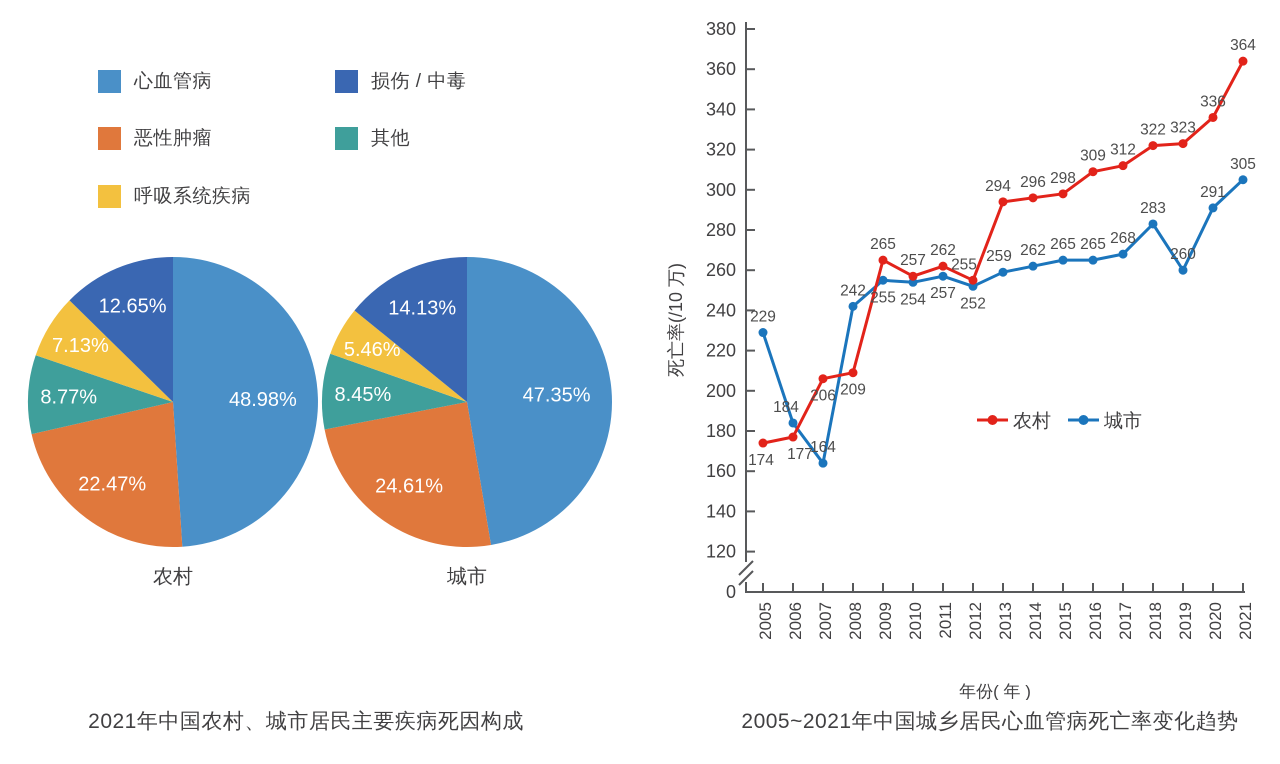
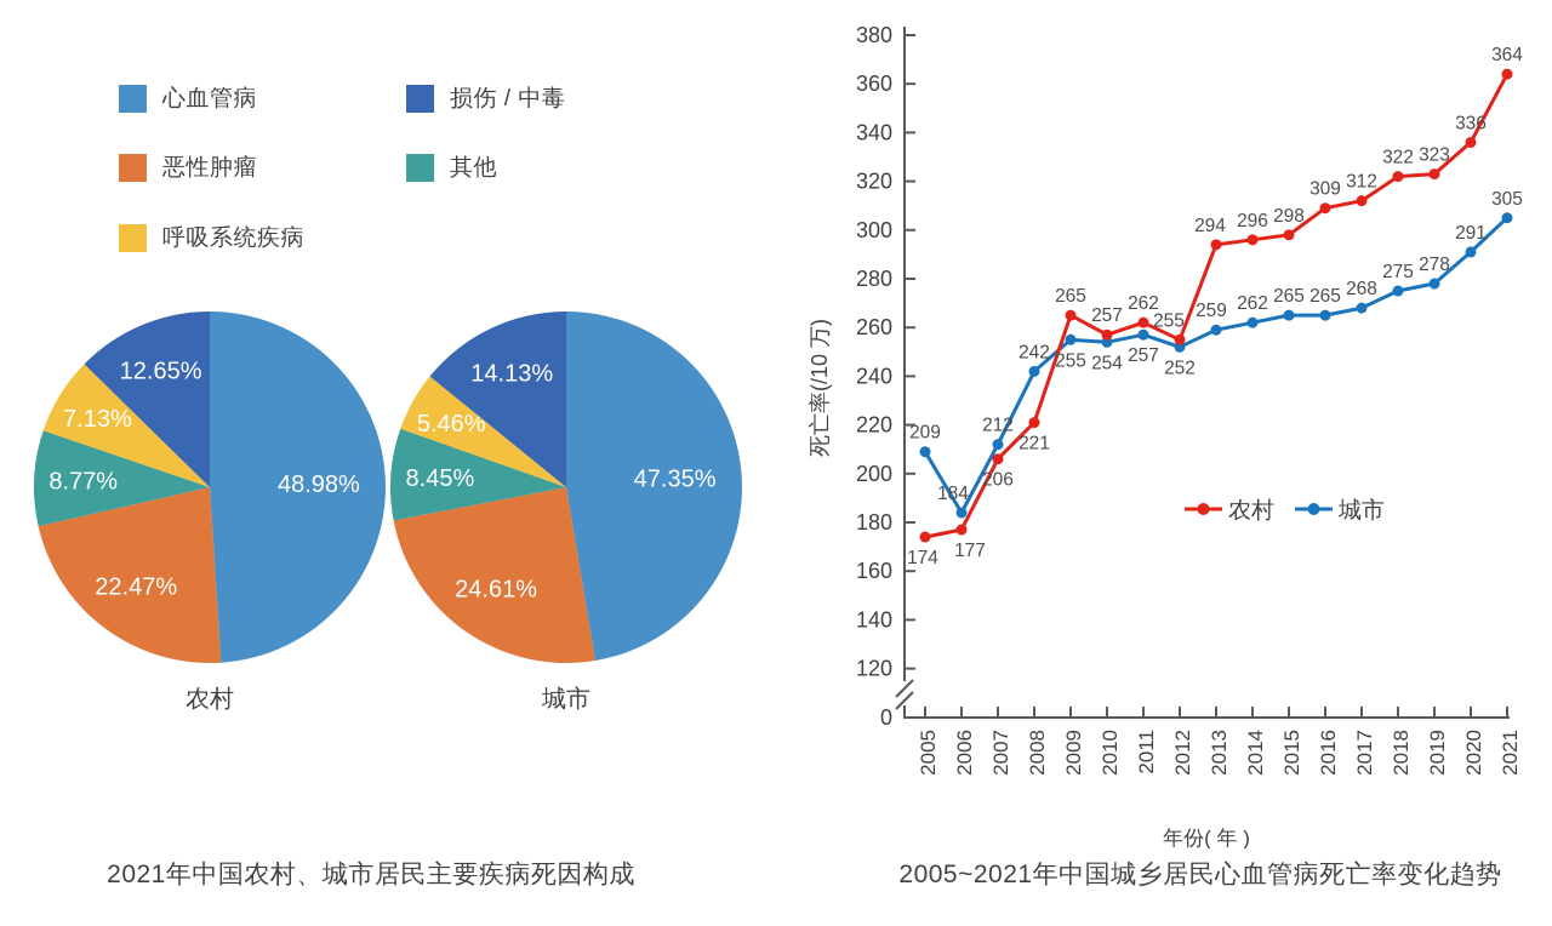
2005~2021年中国城乡居民心血管病死亡率变化趋势/城市/2005: 229 -> 209
2005~2021年中国城乡居民心血管病死亡率变化趋势/城市/2007: 164 -> 212
2005~2021年中国城乡居民心血管病死亡率变化趋势/农村/2008: 209 -> 221
2005~2021年中国城乡居民心血管病死亡率变化趋势/城市/2018: 283 -> 275
2005~2021年中国城乡居民心血管病死亡率变化趋势/城市/2019: 260 -> 278
